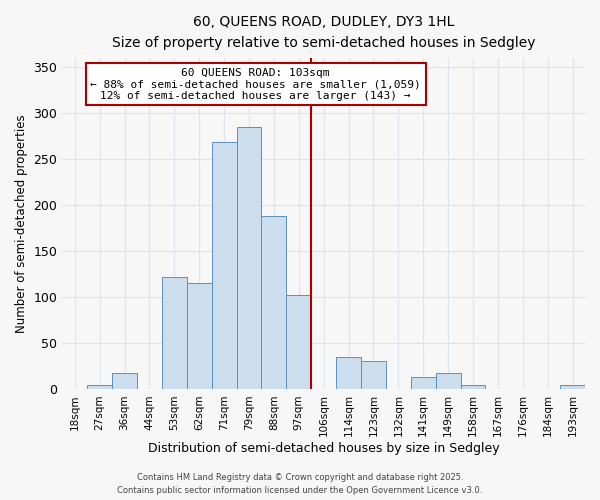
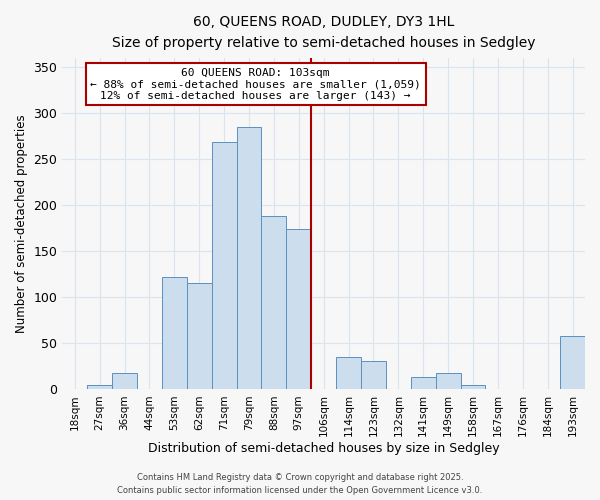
97sqm: 103 -> 174
193sqm: 5 -> 58
